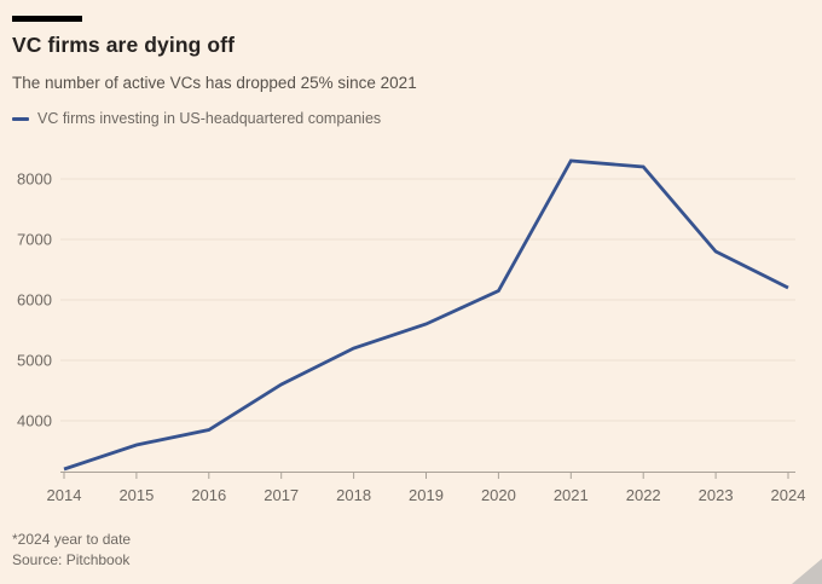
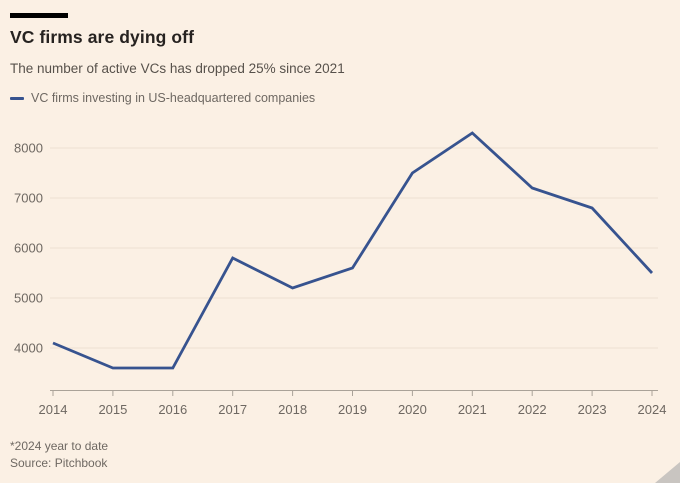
2014: 3200 -> 4100
2016: 3800 -> 3600
2017: 4600 -> 5800
2020: 6200 -> 7500
2022: 8200 -> 7200
2024: 6200 -> 5500
